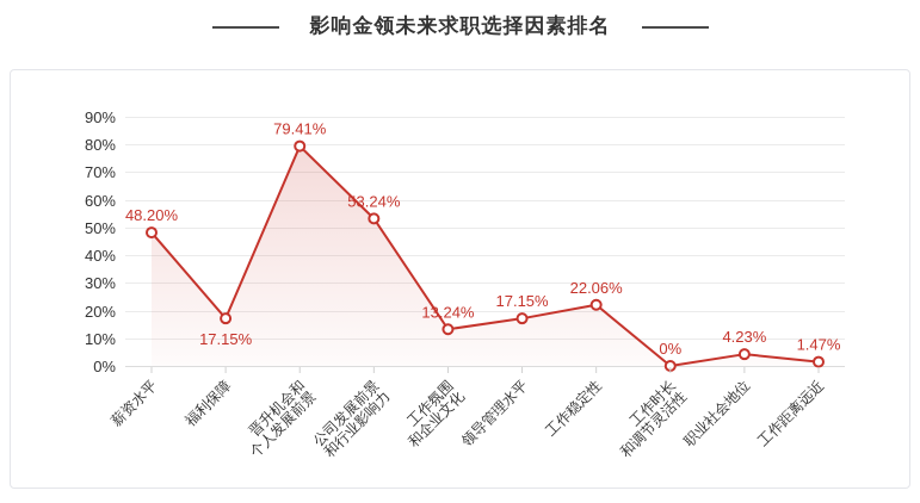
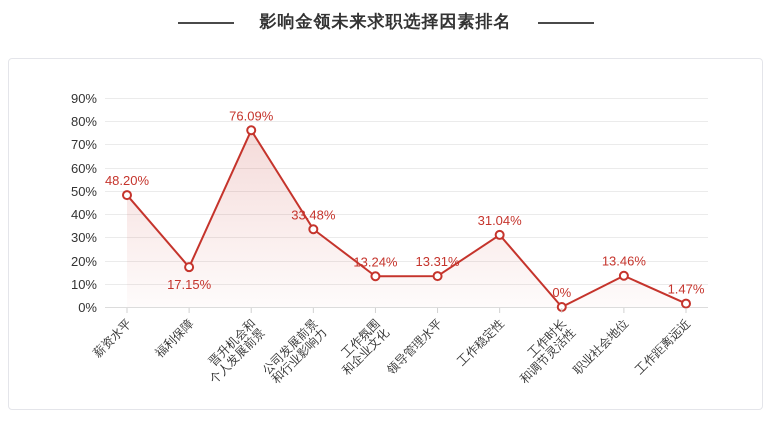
晋升机会和 个人发展前景: 79.41% -> 76.09%
公司发展前景 和行业影响力: 53.24% -> 33.48%
领导管理水平: 17.15% -> 13.31%
工作稳定性: 22.06% -> 31.04%
职业社会地位: 4.23% -> 13.46%
